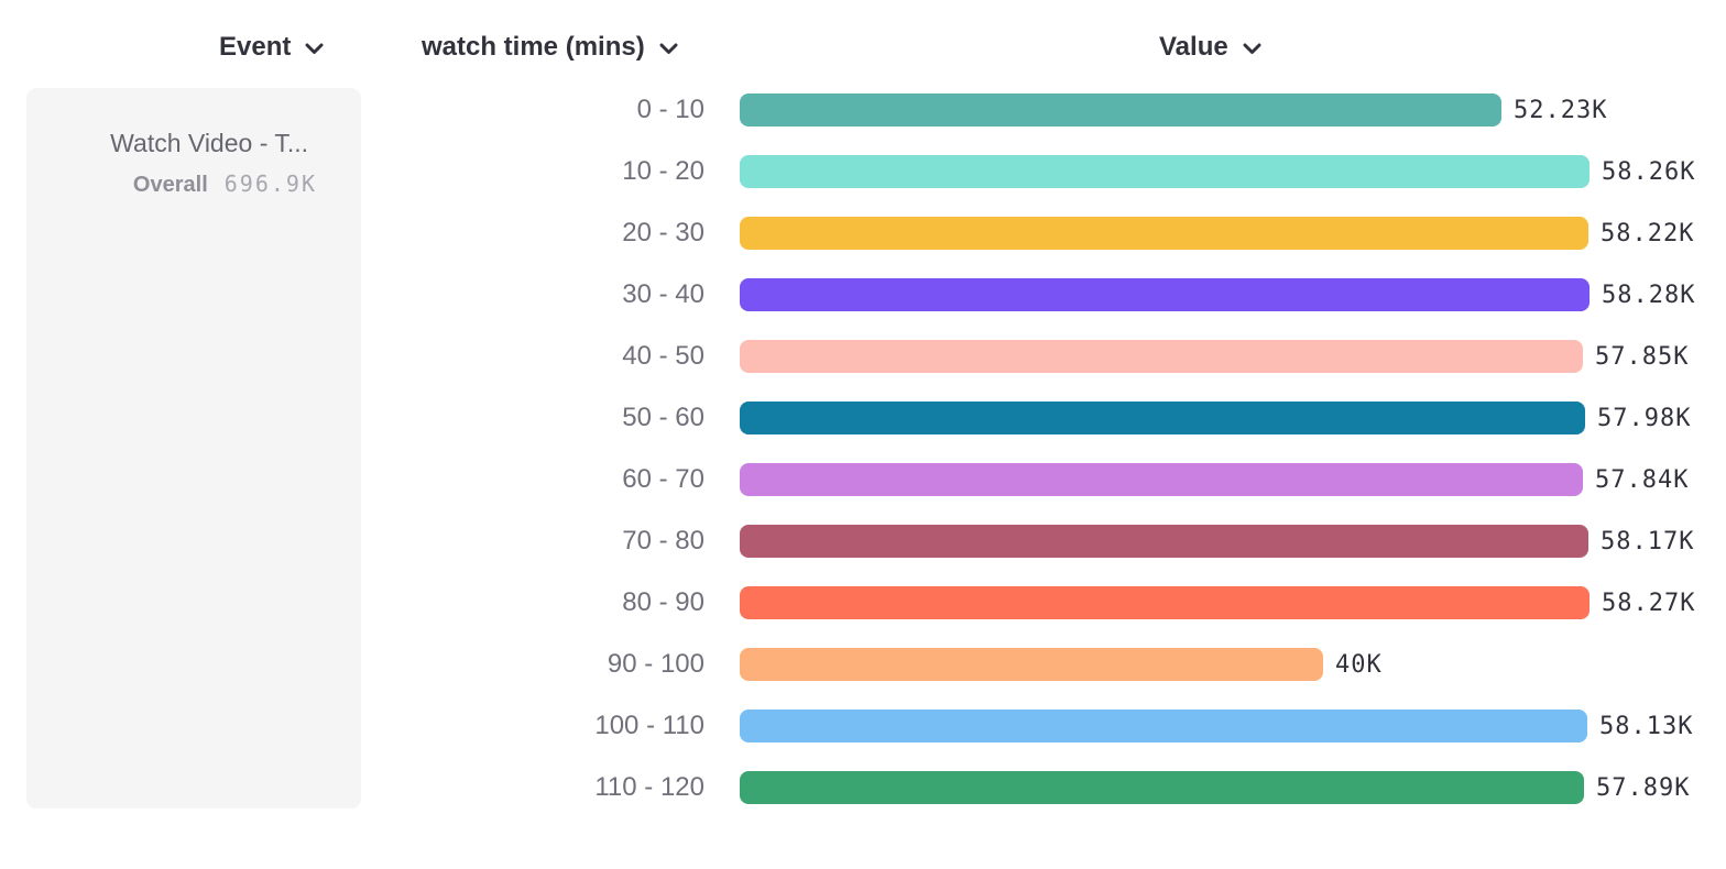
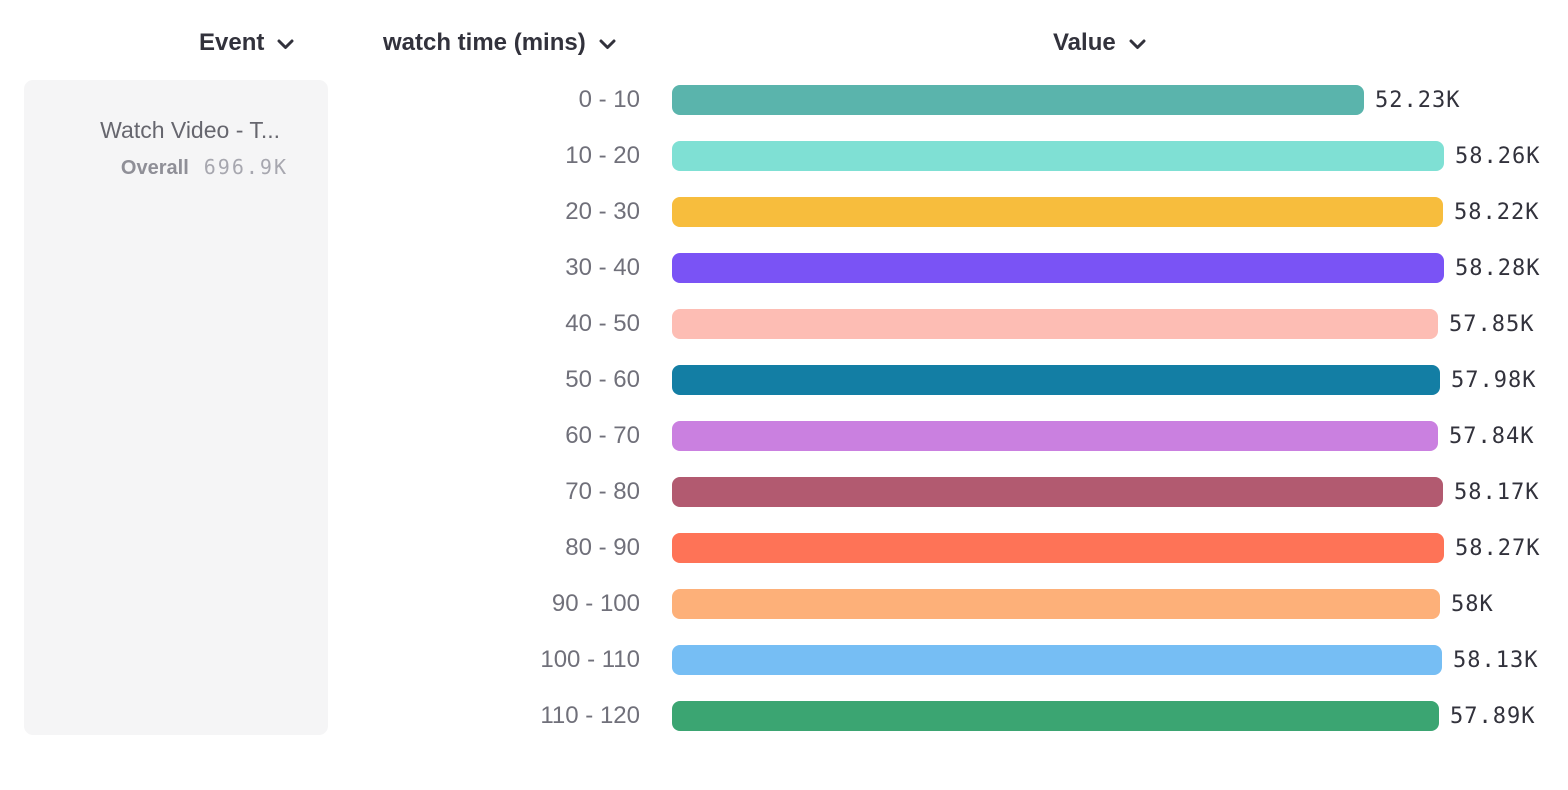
90 - 100: 40K -> 58K
